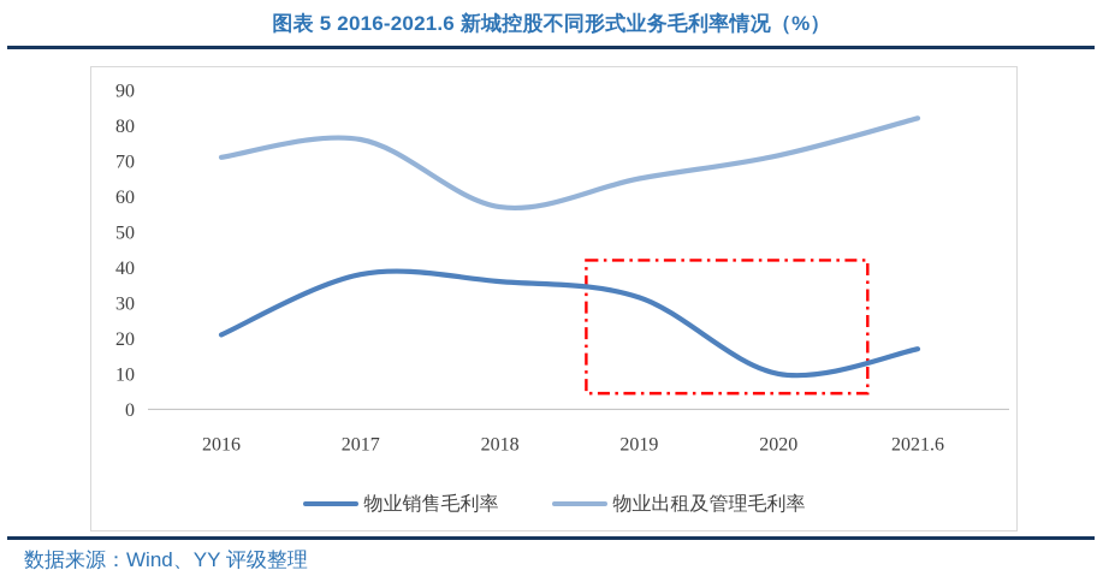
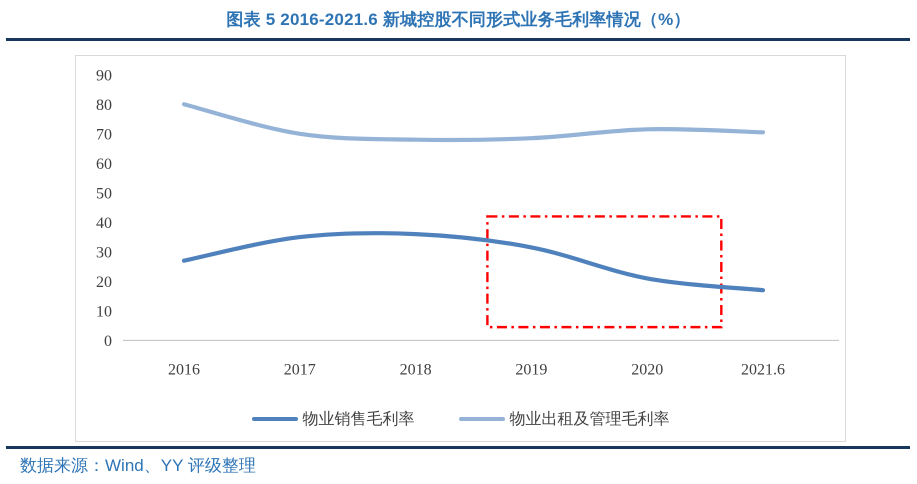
物业销售毛利率/2016: 21 -> 27
物业出租及管理毛利率/2016: 71 -> 80
物业销售毛利率/2017: 38 -> 35
物业出租及管理毛利率/2017: 76 -> 70
物业出租及管理毛利率/2018: 57 -> 68
物业出租及管理毛利率/2019: 65 -> 68
物业销售毛利率/2020: 10 -> 21
物业出租及管理毛利率/2021.6: 82 -> 70
